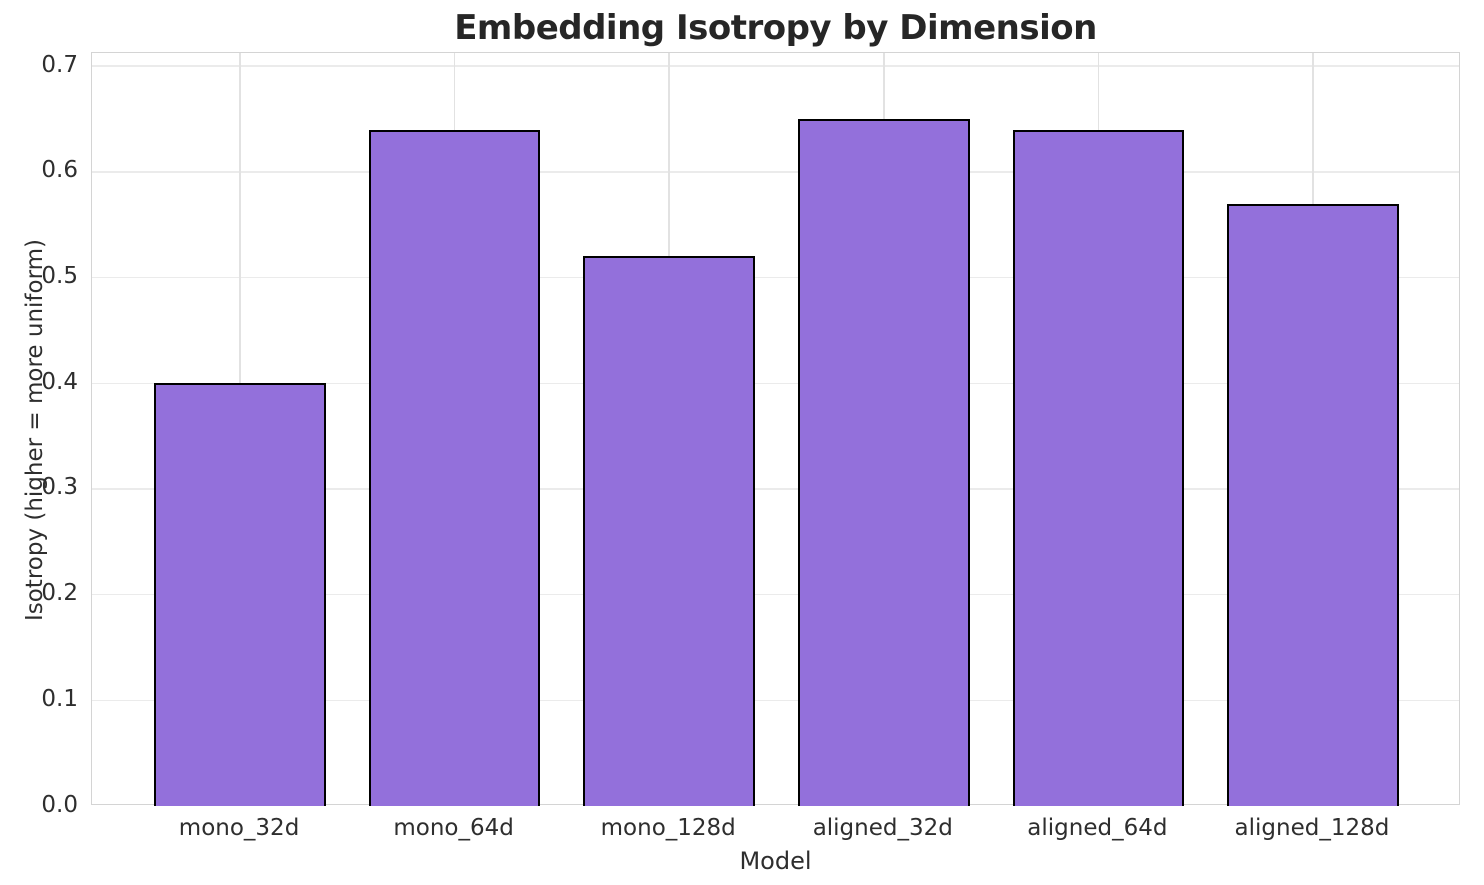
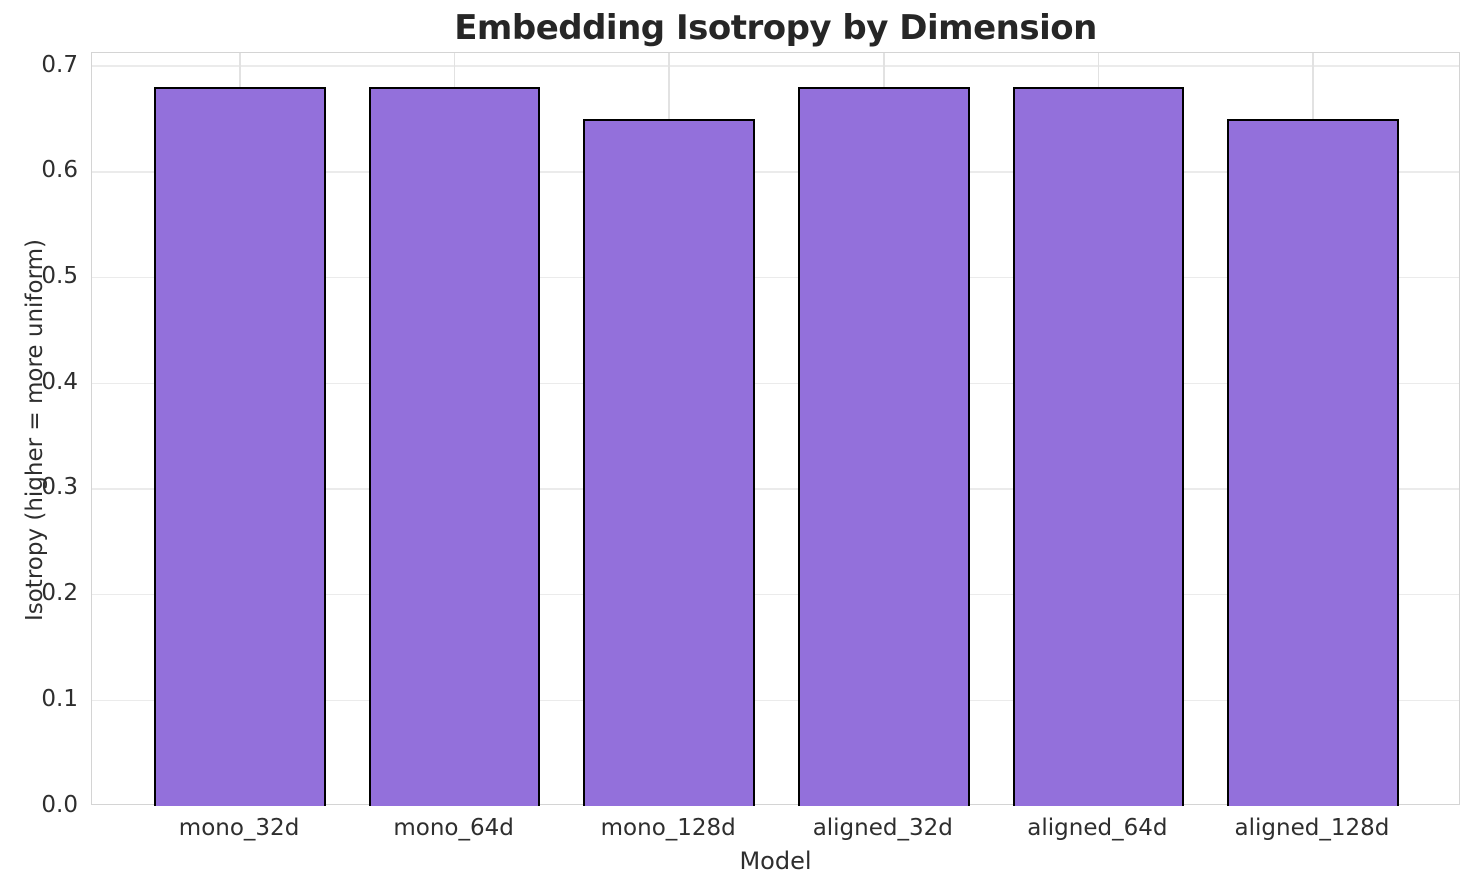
mono_32d: 0.40 -> 0.68
mono_64d: 0.64 -> 0.68
mono_128d: 0.52 -> 0.65
aligned_32d: 0.65 -> 0.68
aligned_64d: 0.64 -> 0.68
aligned_128d: 0.57 -> 0.65
